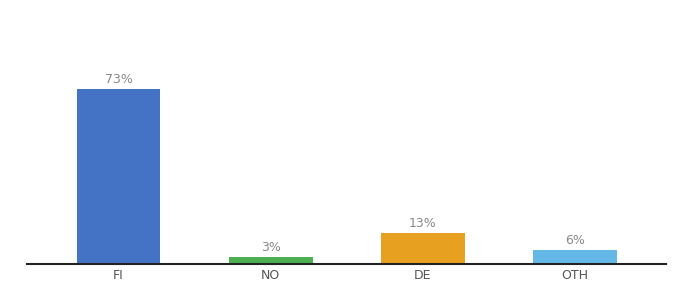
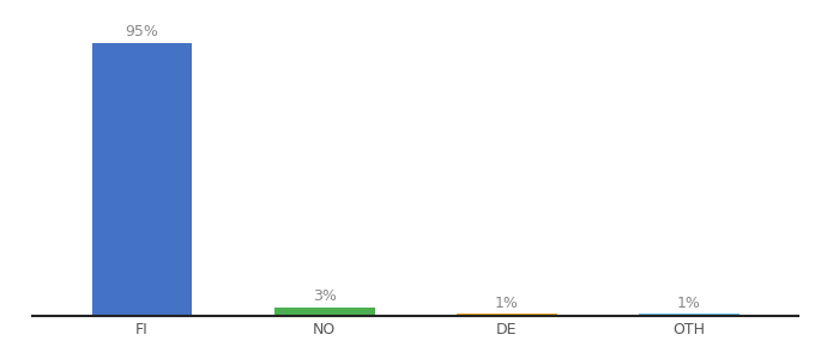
FI: 73% -> 95%
DE: 13% -> 1%
OTH: 6% -> 1%
